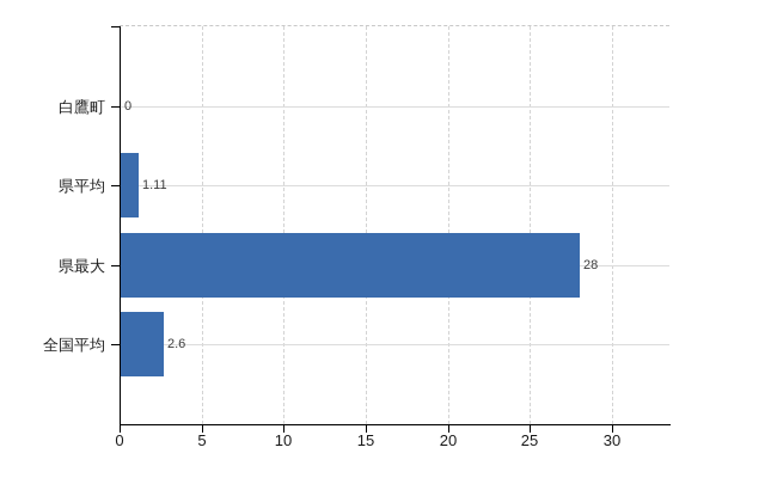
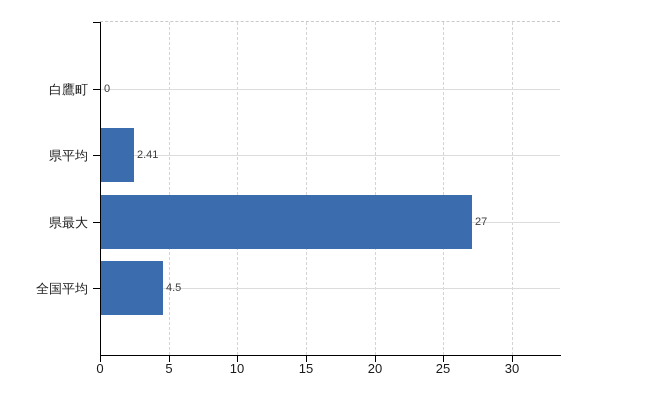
県平均: 1.11 -> 2.41
県最大: 28 -> 27
全国平均: 2.6 -> 4.5
